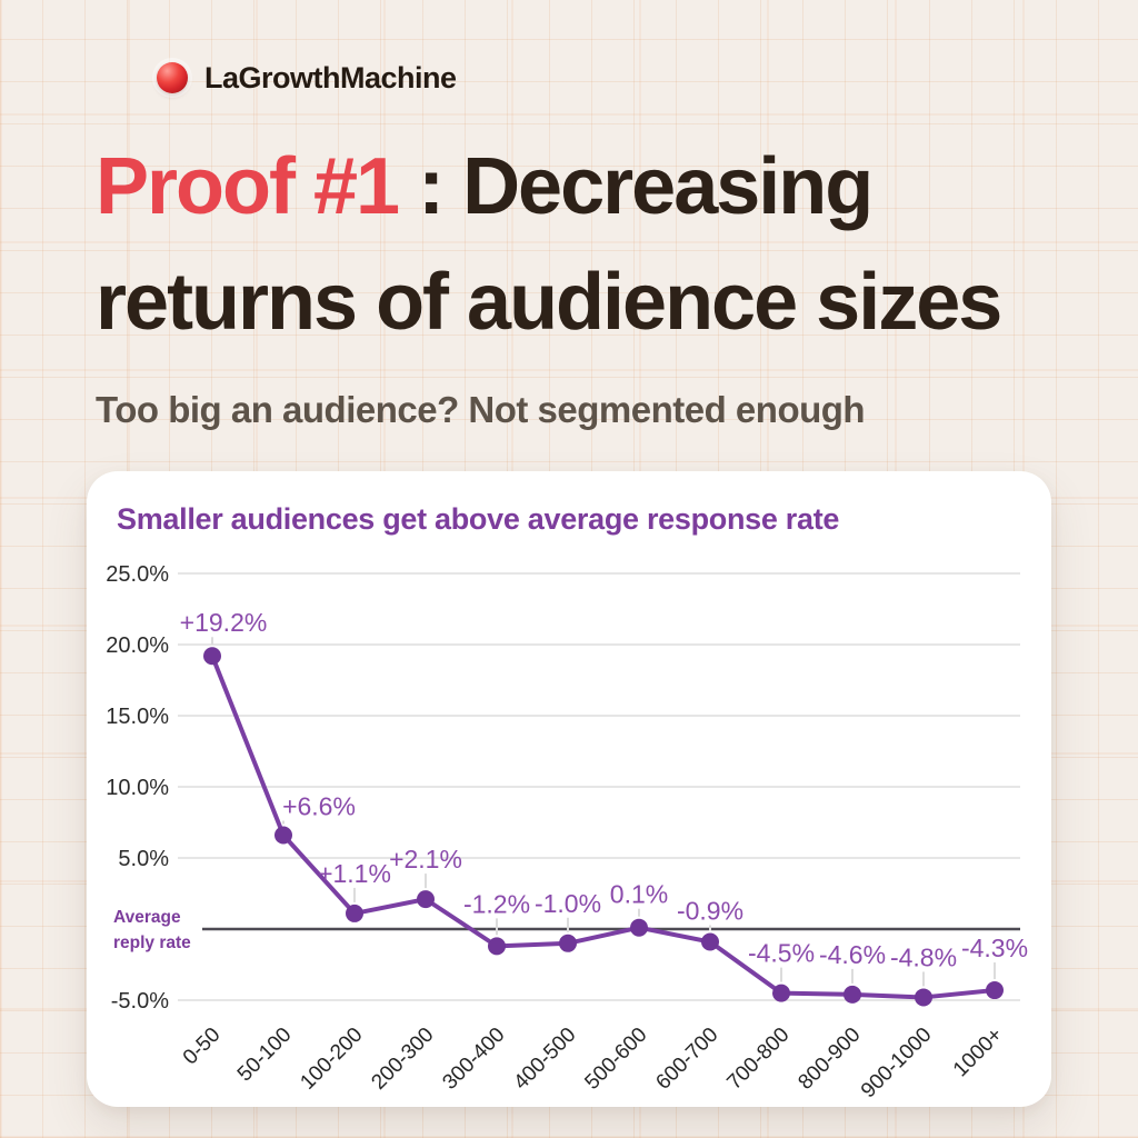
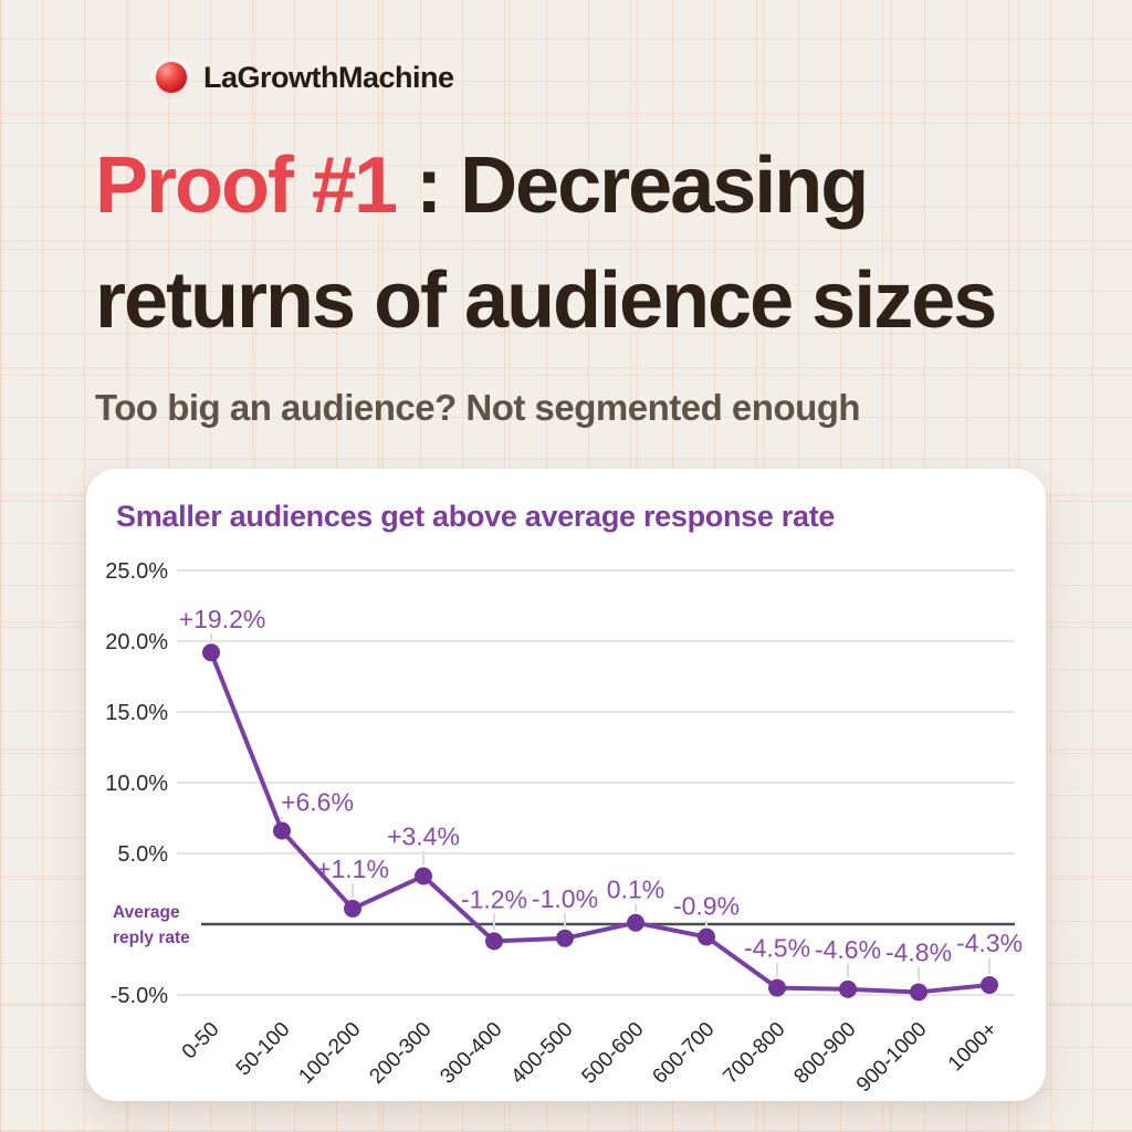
200-300: +2.1% -> +3.4%
